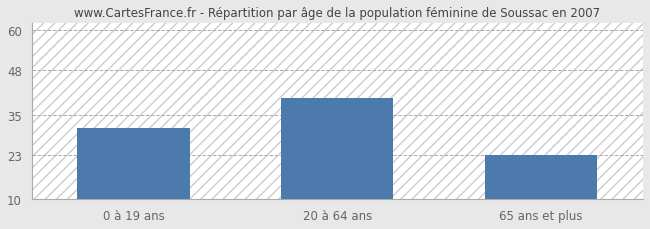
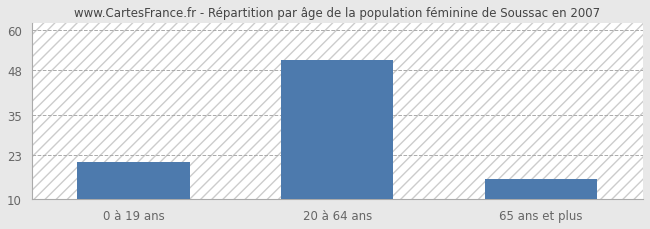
0 à 19 ans: 31 -> 21
20 à 64 ans: 40 -> 51
65 ans et plus: 23 -> 16
